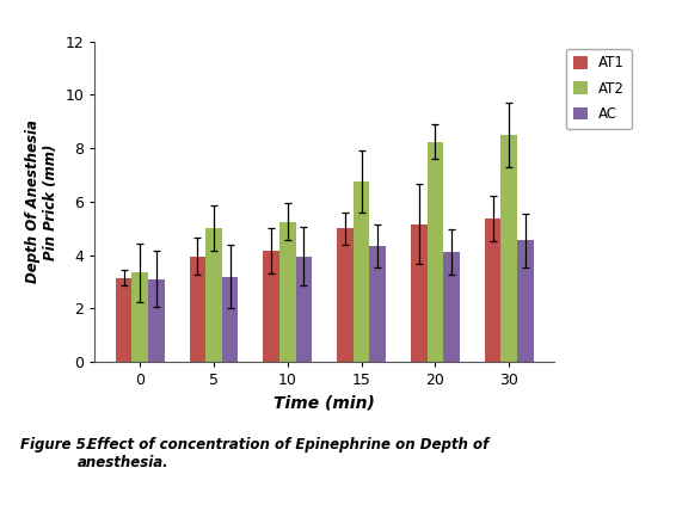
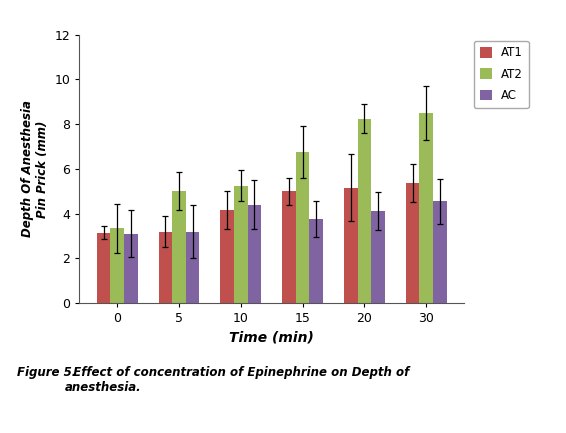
AT1/5: 3.95 -> 3.20
AC/10: 3.95 -> 4.40
AC/15: 4.35 -> 3.75
